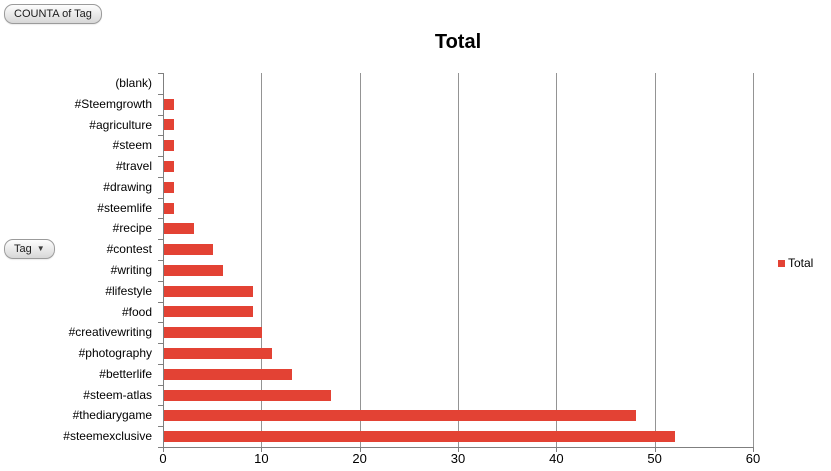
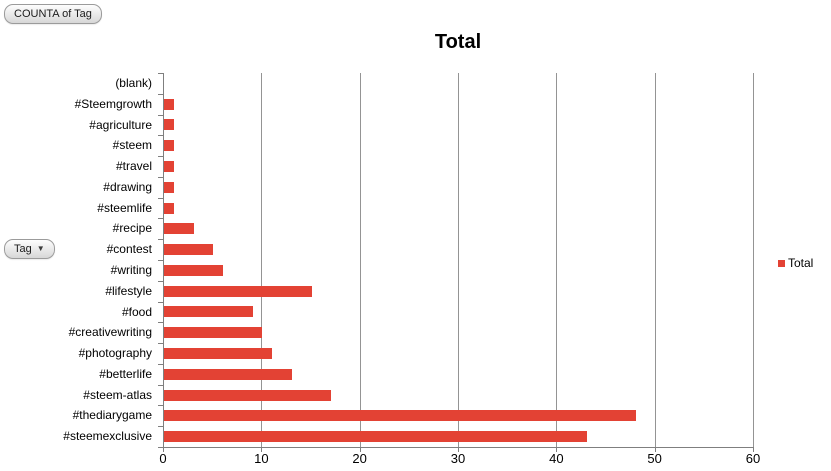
#lifestyle: 9 -> 15
#steemexclusive: 52 -> 43
